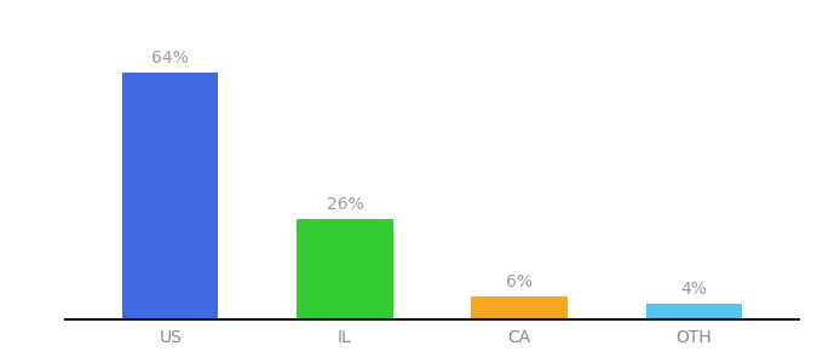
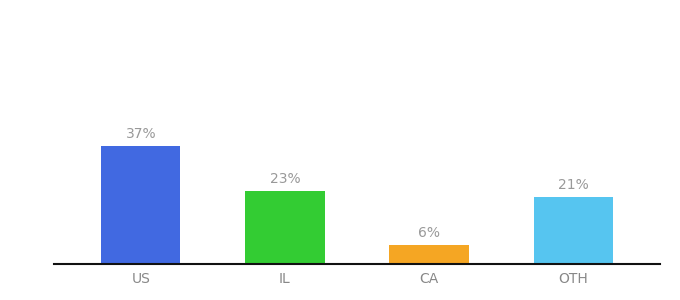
US: 64% -> 37%
IL: 26% -> 23%
OTH: 4% -> 21%
